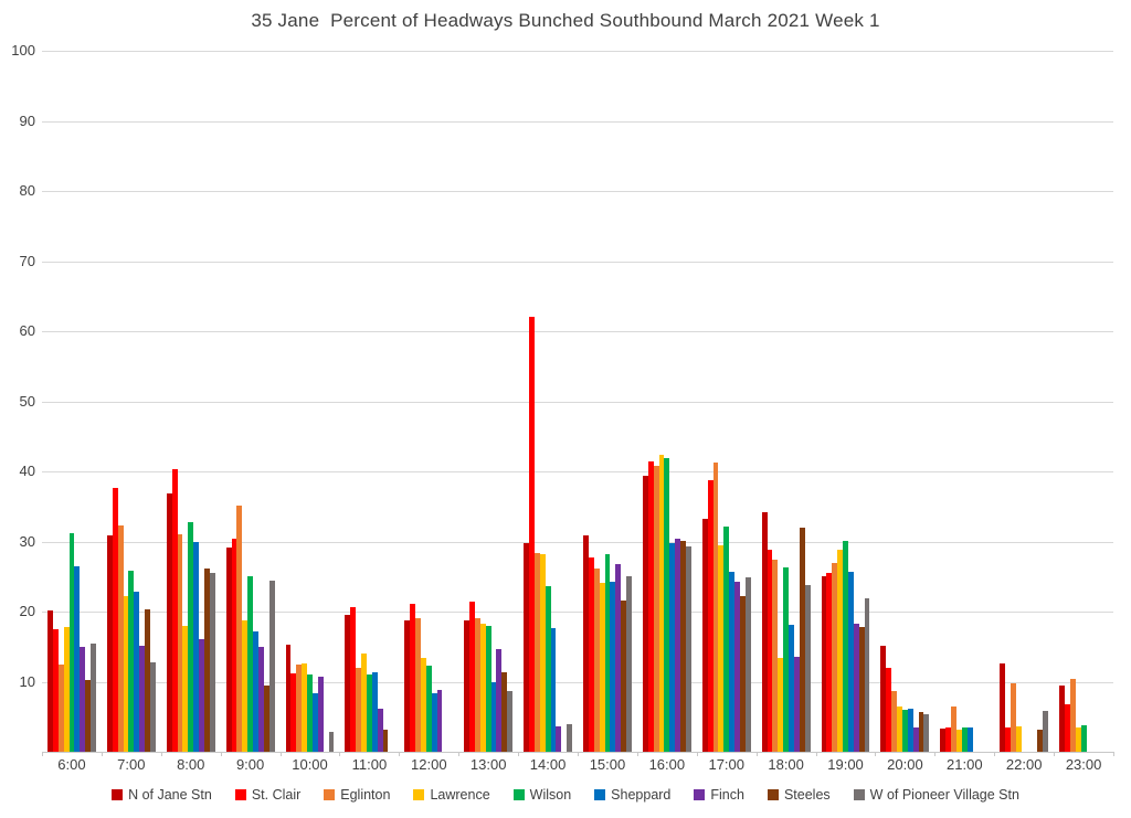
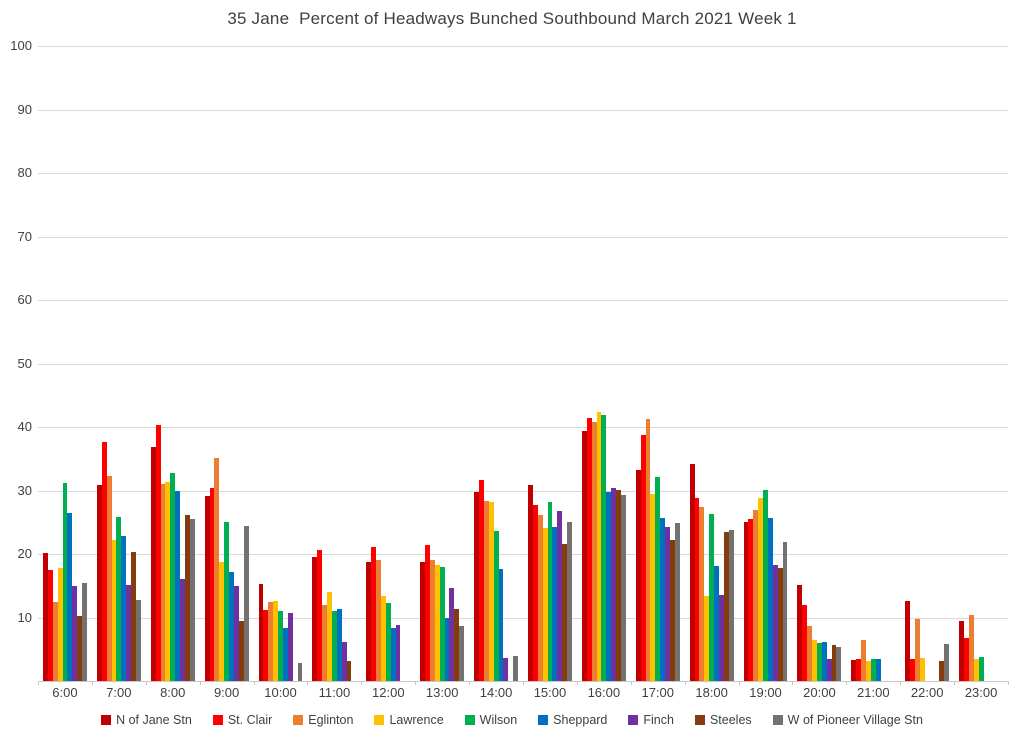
Lawrence/8:00: 18 -> 31
St. Clair/14:00: 62 -> 32
Steeles/18:00: 32 -> 24
